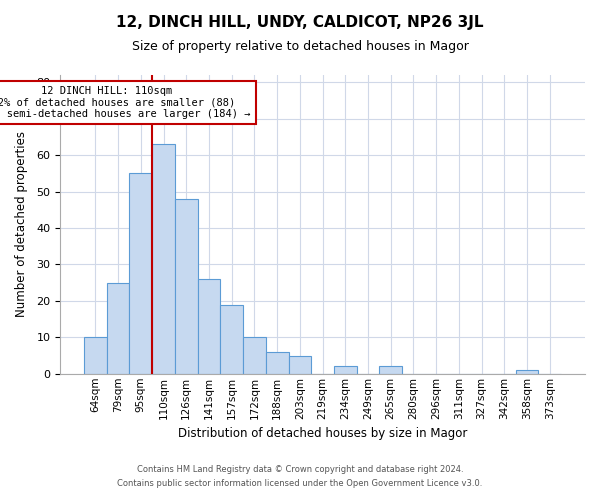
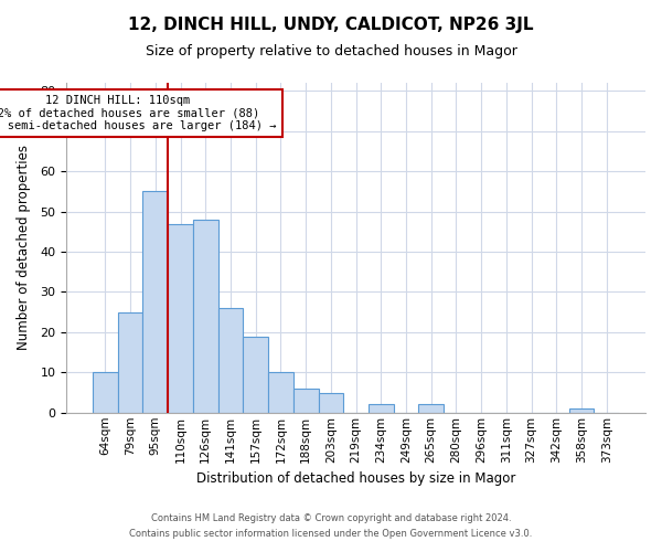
110sqm: 63 -> 47
